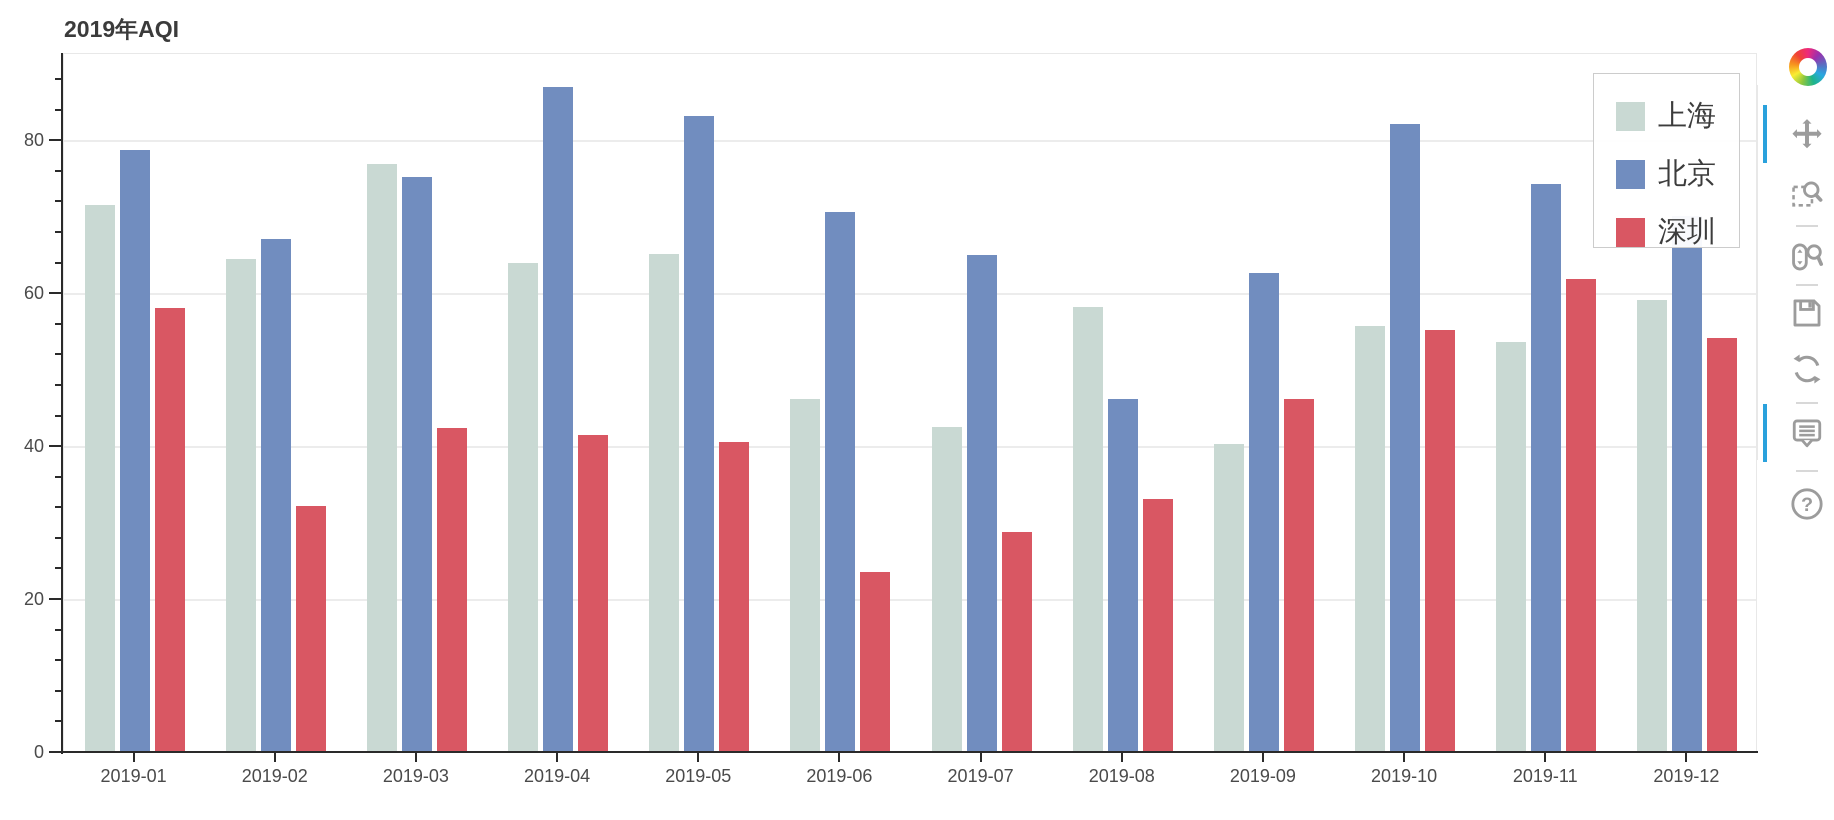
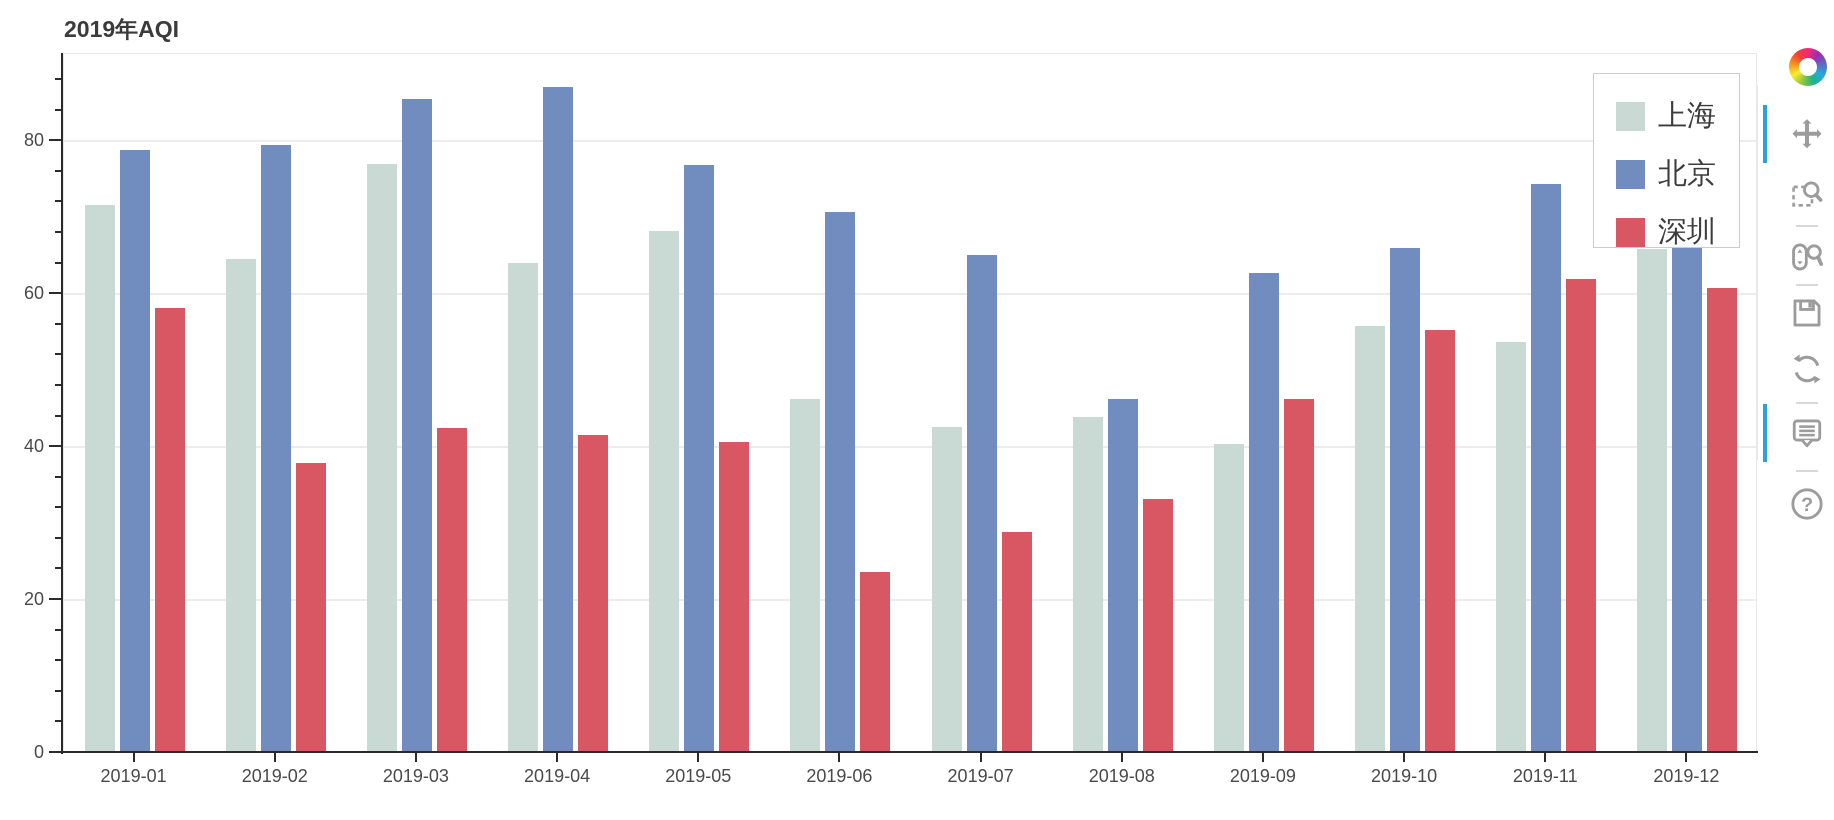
北京/2019-02: 67 -> 79
深圳/2019-02: 32 -> 38
北京/2019-03: 75 -> 85
上海/2019-05: 65 -> 68
北京/2019-05: 83 -> 77
上海/2019-08: 58 -> 44
北京/2019-10: 82 -> 66
上海/2019-12: 59 -> 66
北京/2019-12: 70 -> 66
深圳/2019-12: 54 -> 61
